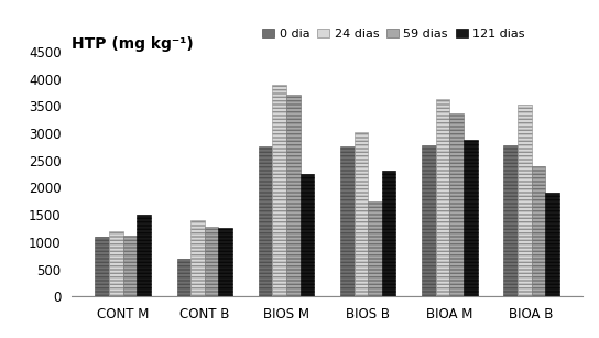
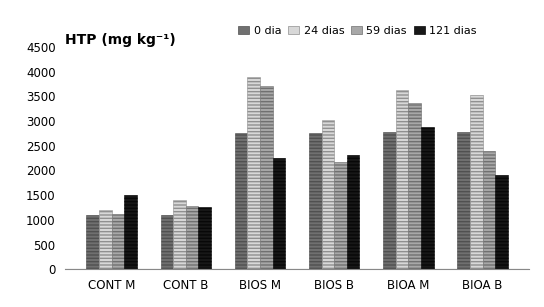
0 dia/CONT B: 700 -> 1100
59 dias/BIOS B: 1750 -> 2180
